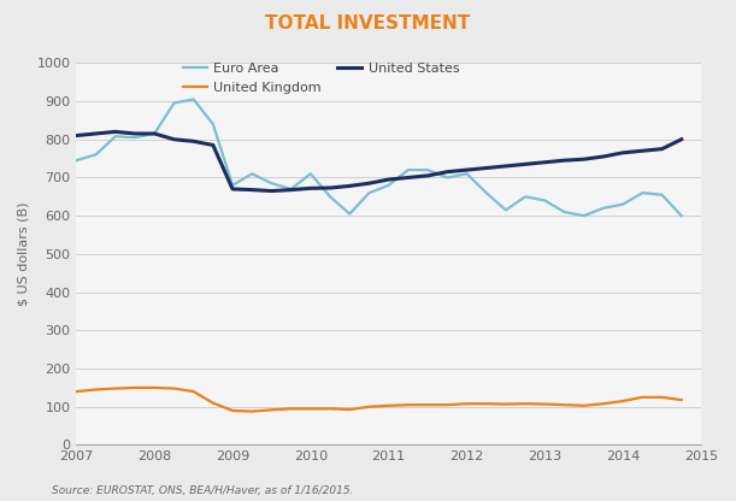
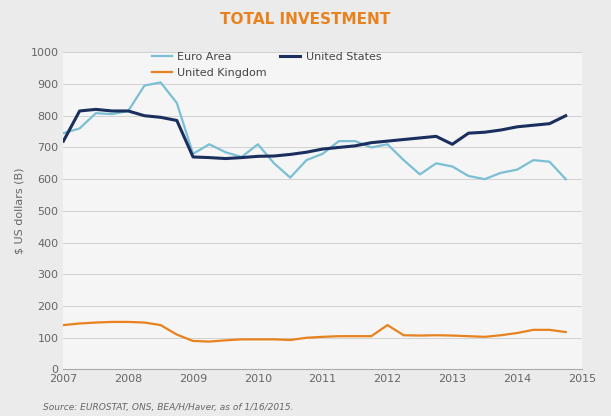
United States/2007: 810 -> 720
United Kingdom/2012: 108 -> 140
United States/2013: 740 -> 710
